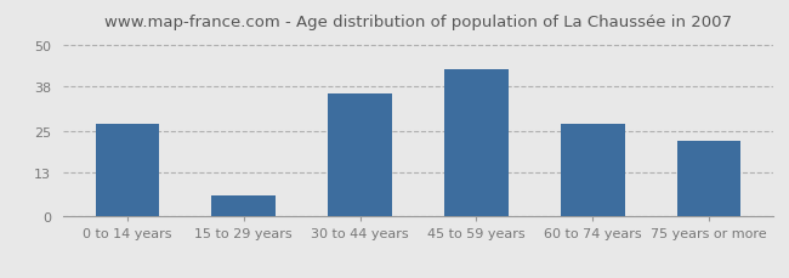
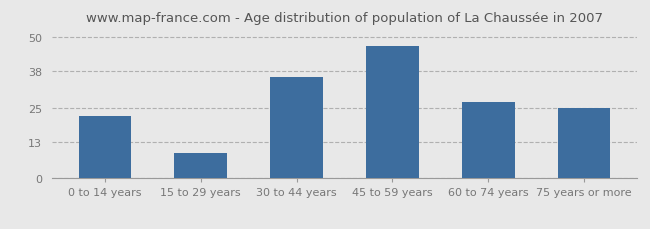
0 to 14 years: 27 -> 22
15 to 29 years: 6 -> 9
45 to 59 years: 43 -> 47
75 years or more: 22 -> 25
